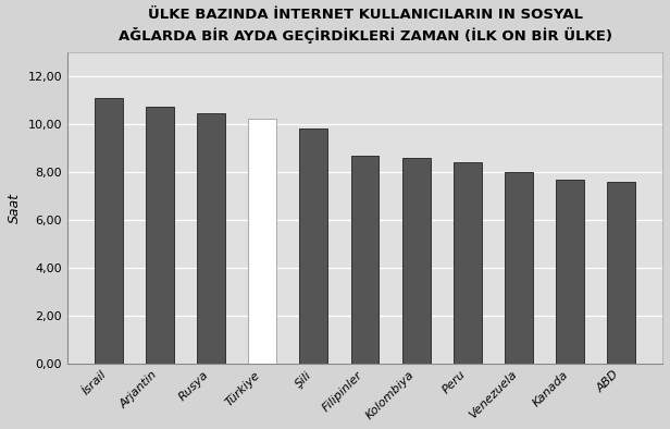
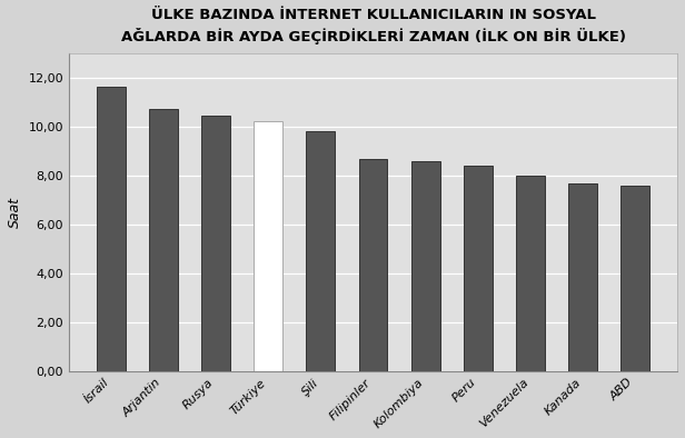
İsrail: 11,10 -> 11,65
